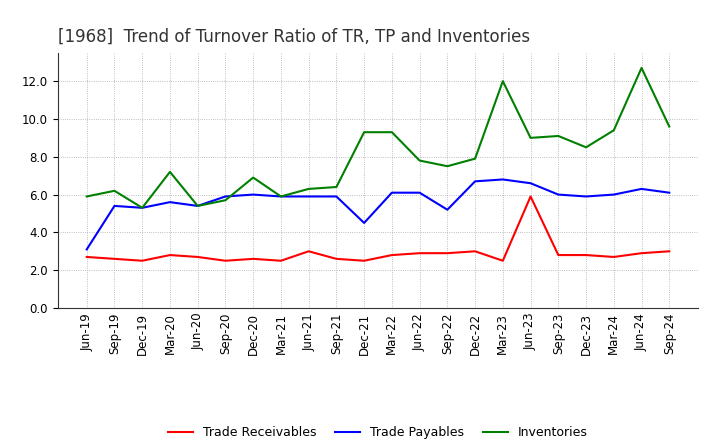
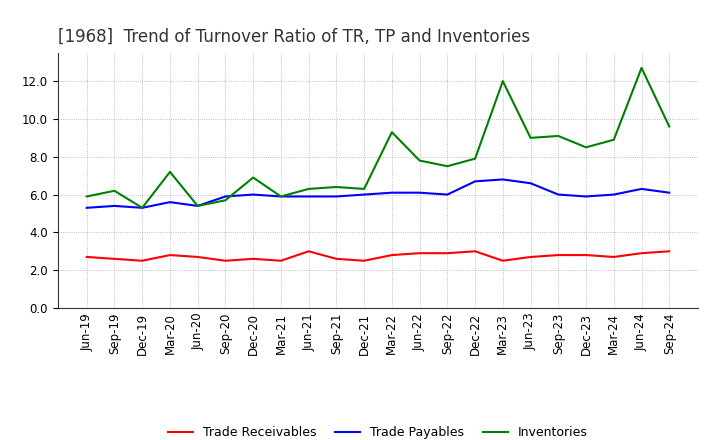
Trade Payables/Jun-19: 3.1 -> 5.3
Trade Payables/Dec-21: 4.5 -> 6.0
Inventories/Dec-21: 9.3 -> 6.3
Trade Payables/Sep-22: 5.2 -> 6.0
Trade Receivables/Jun-23: 5.9 -> 2.7
Inventories/Mar-24: 9.4 -> 8.9
